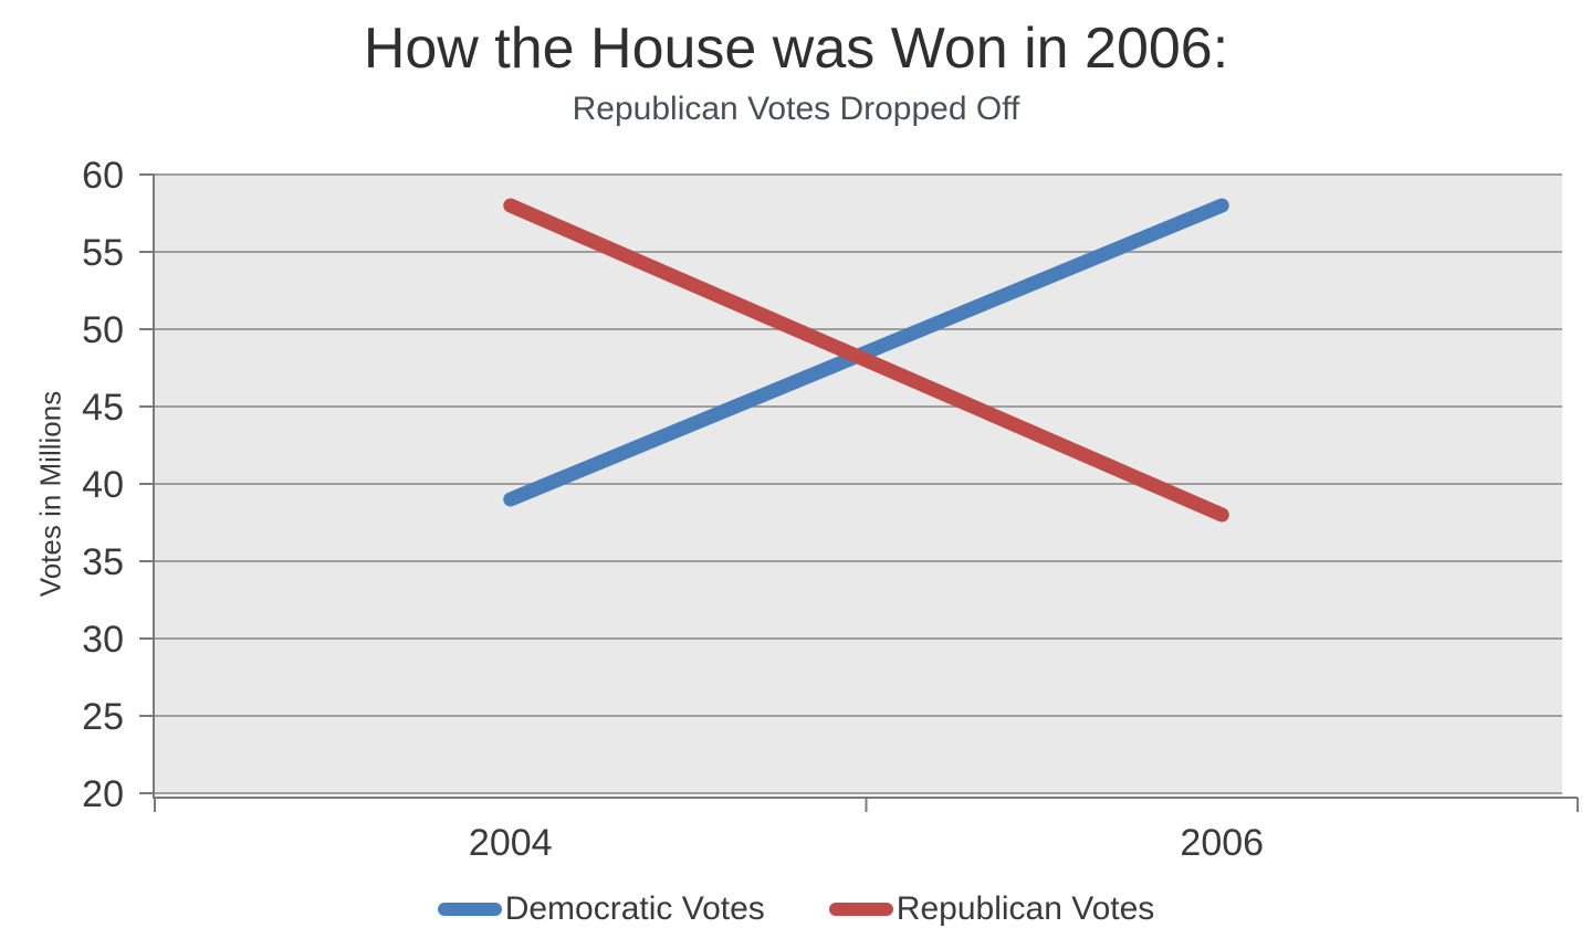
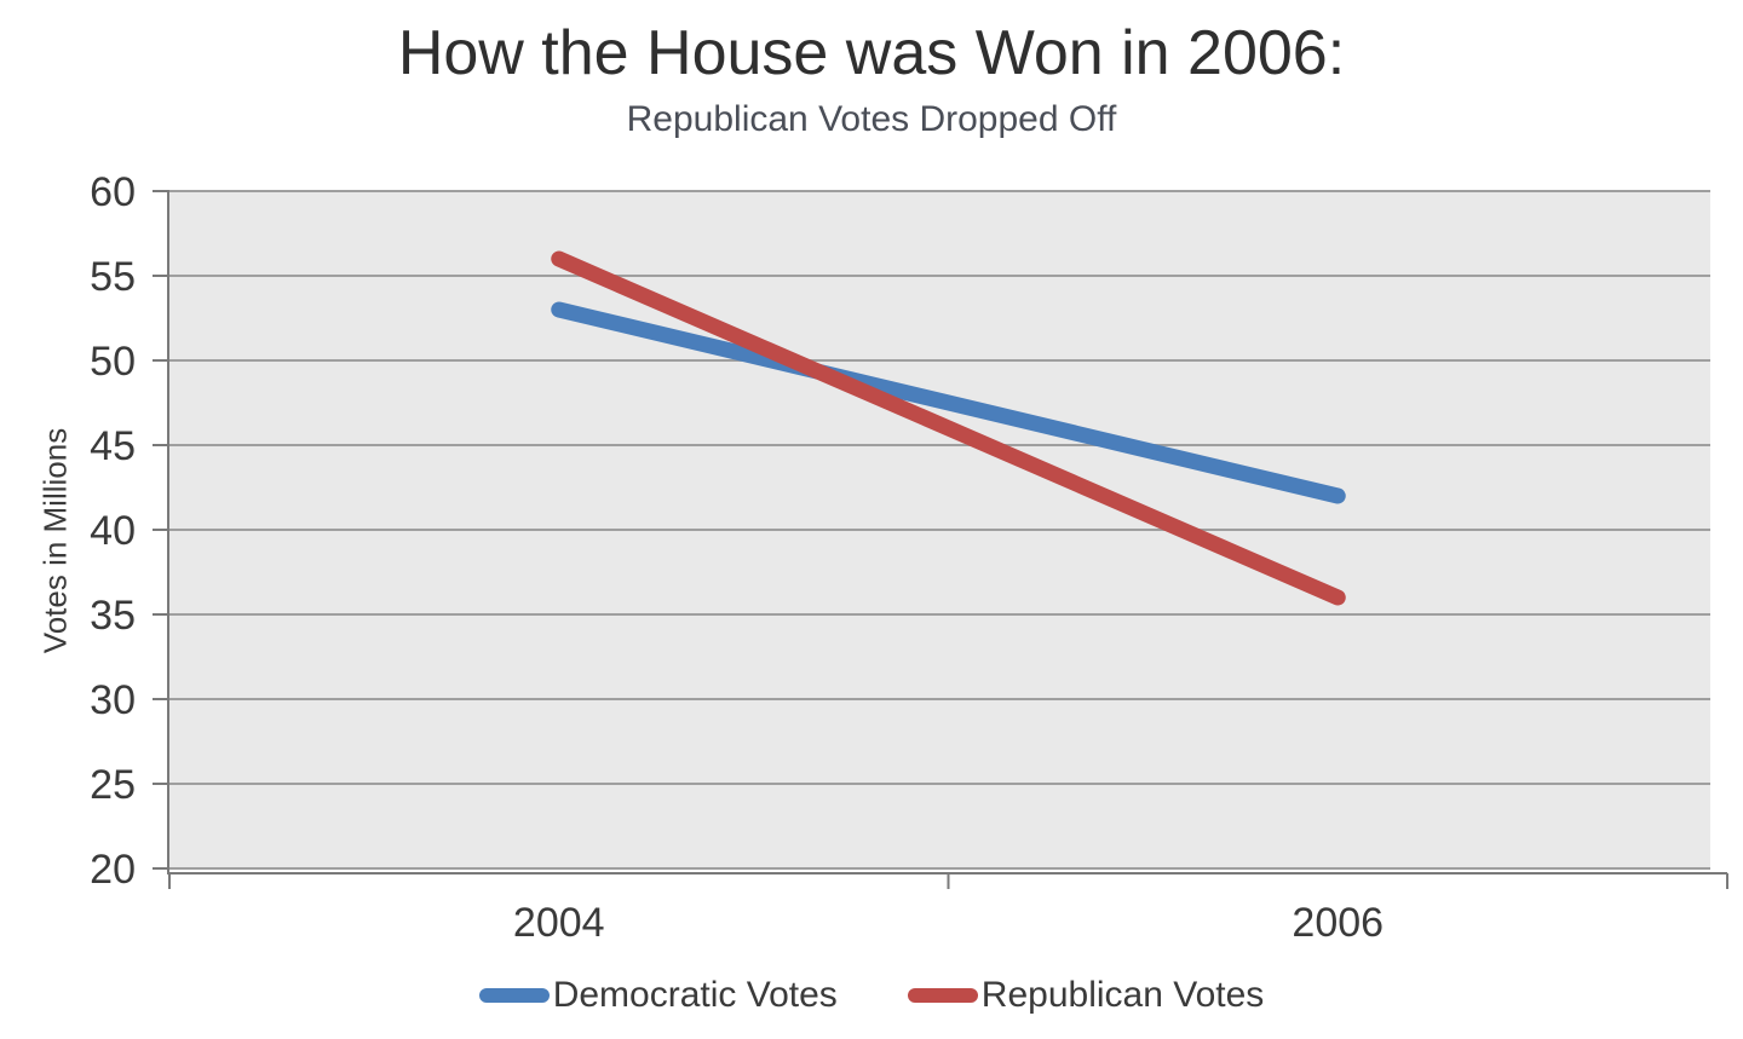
Democratic Votes/2004: 39 -> 53
Republican Votes/2004: 58 -> 56
Democratic Votes/2006: 58 -> 42
Republican Votes/2006: 38 -> 36
